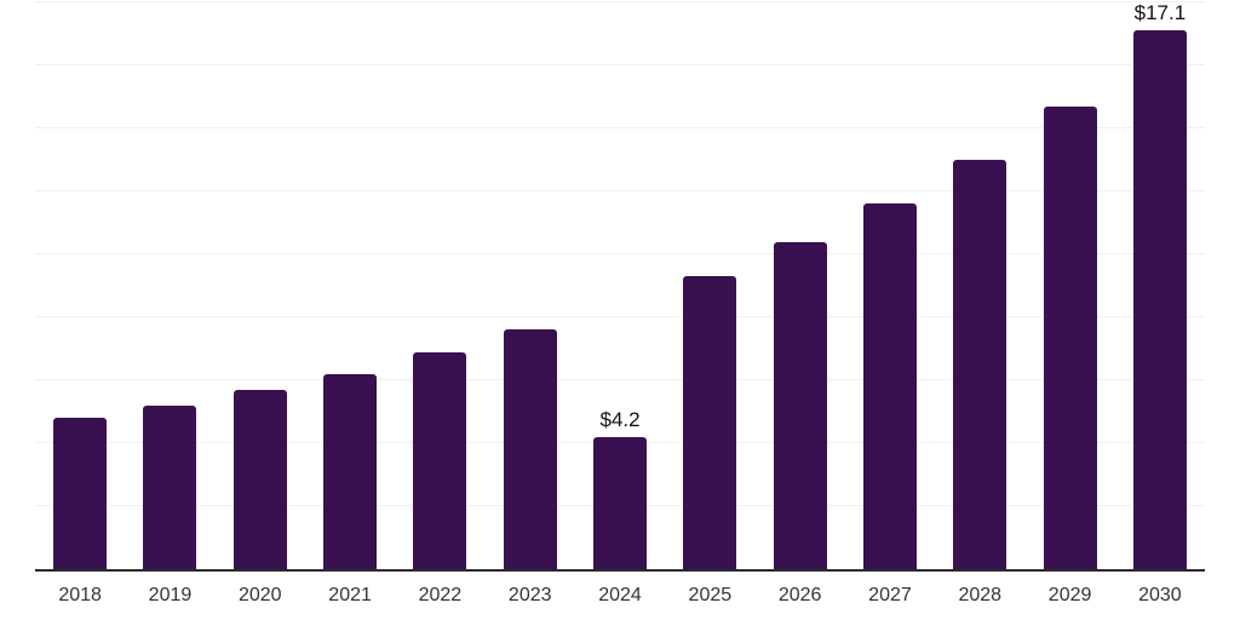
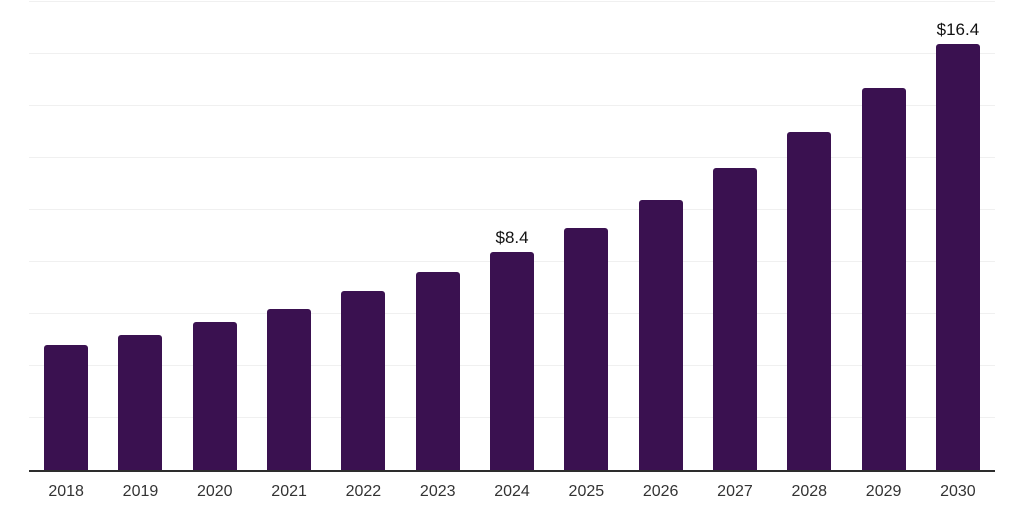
2024: $4.2 -> $8.4
2030: $17.1 -> $16.4
